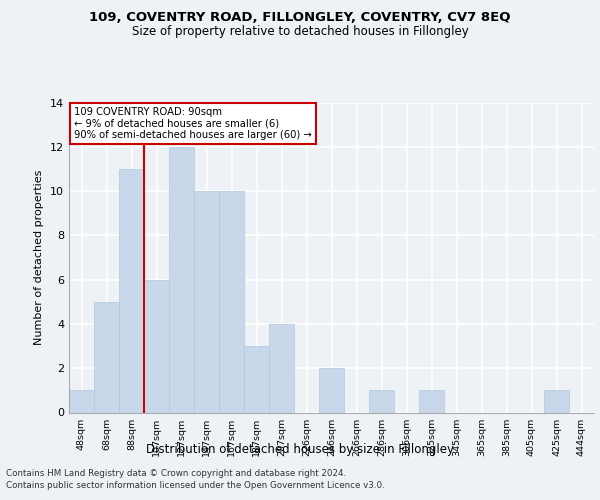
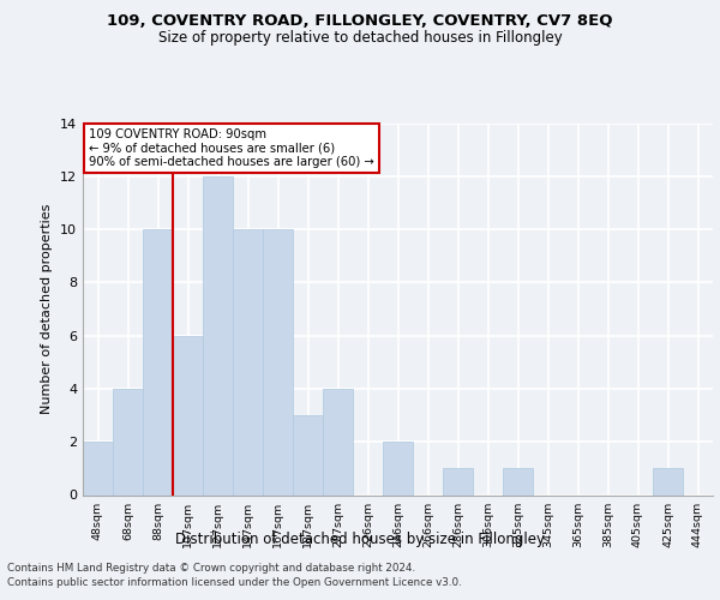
48sqm: 1 -> 2
68sqm: 5 -> 4
88sqm: 11 -> 10
